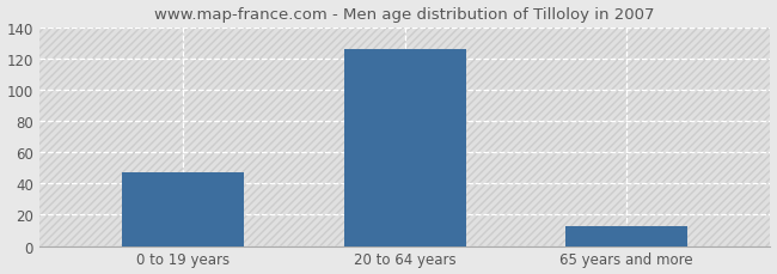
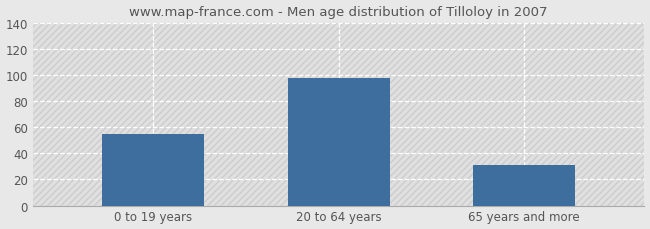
0 to 19 years: 47 -> 55
20 to 64 years: 126 -> 98
65 years and more: 13 -> 31
